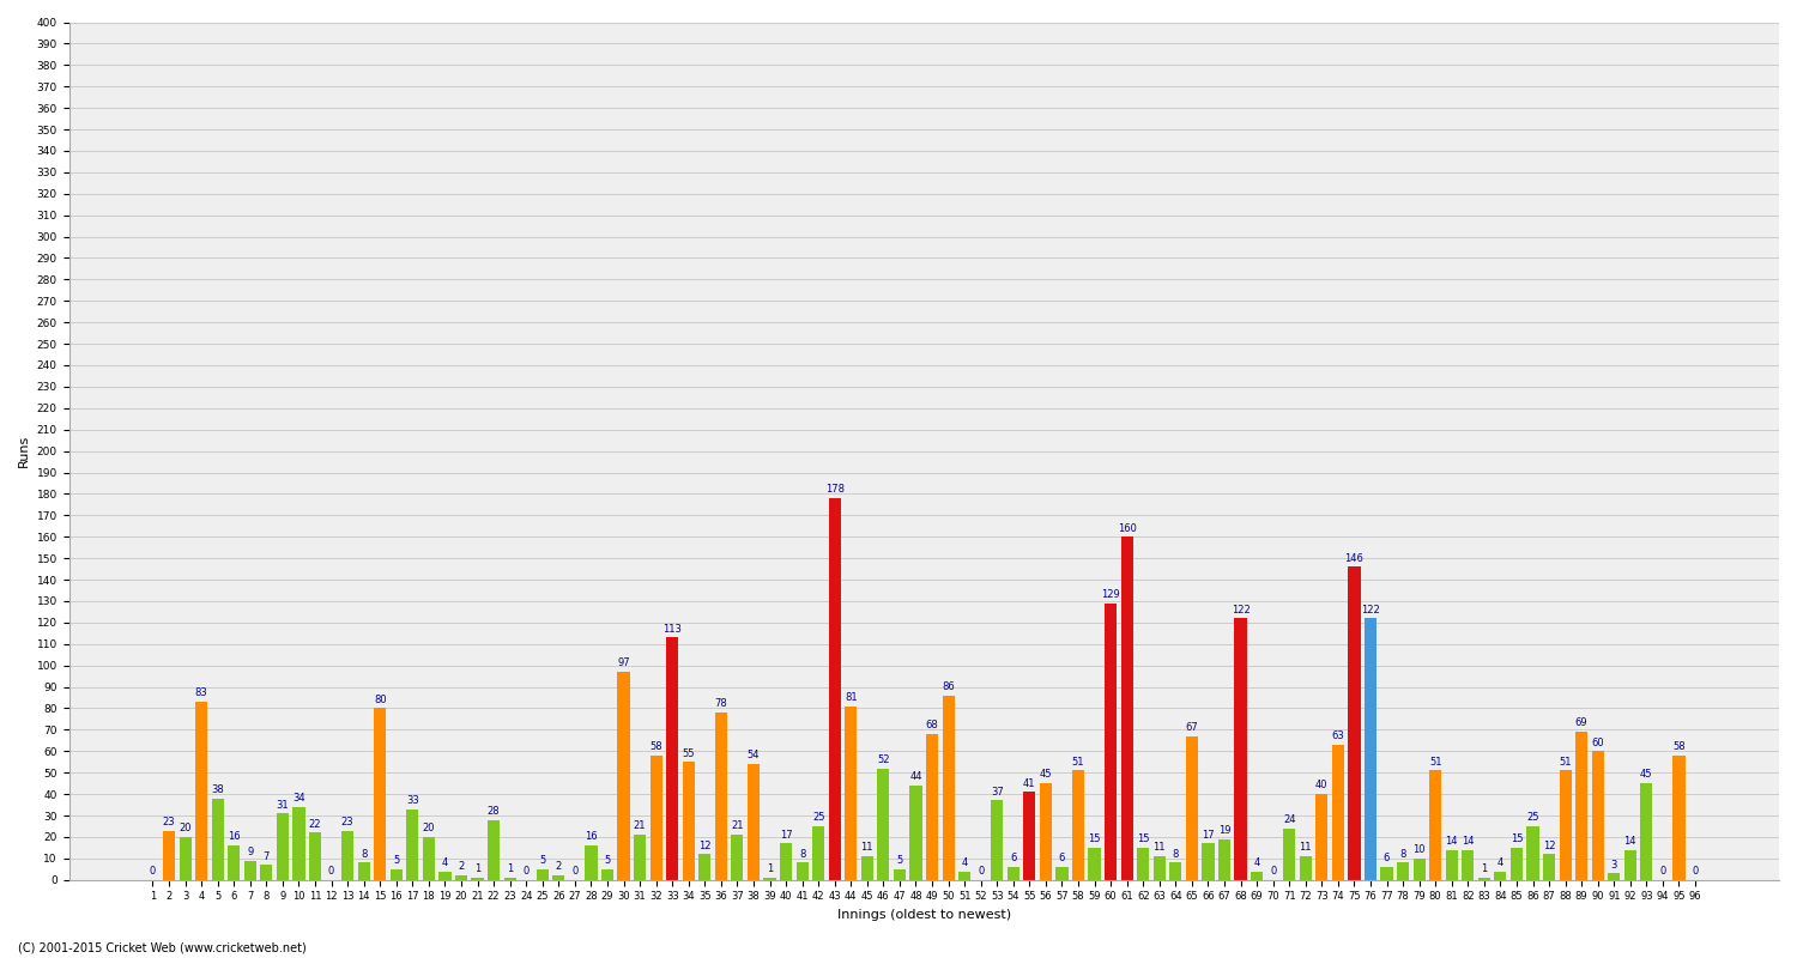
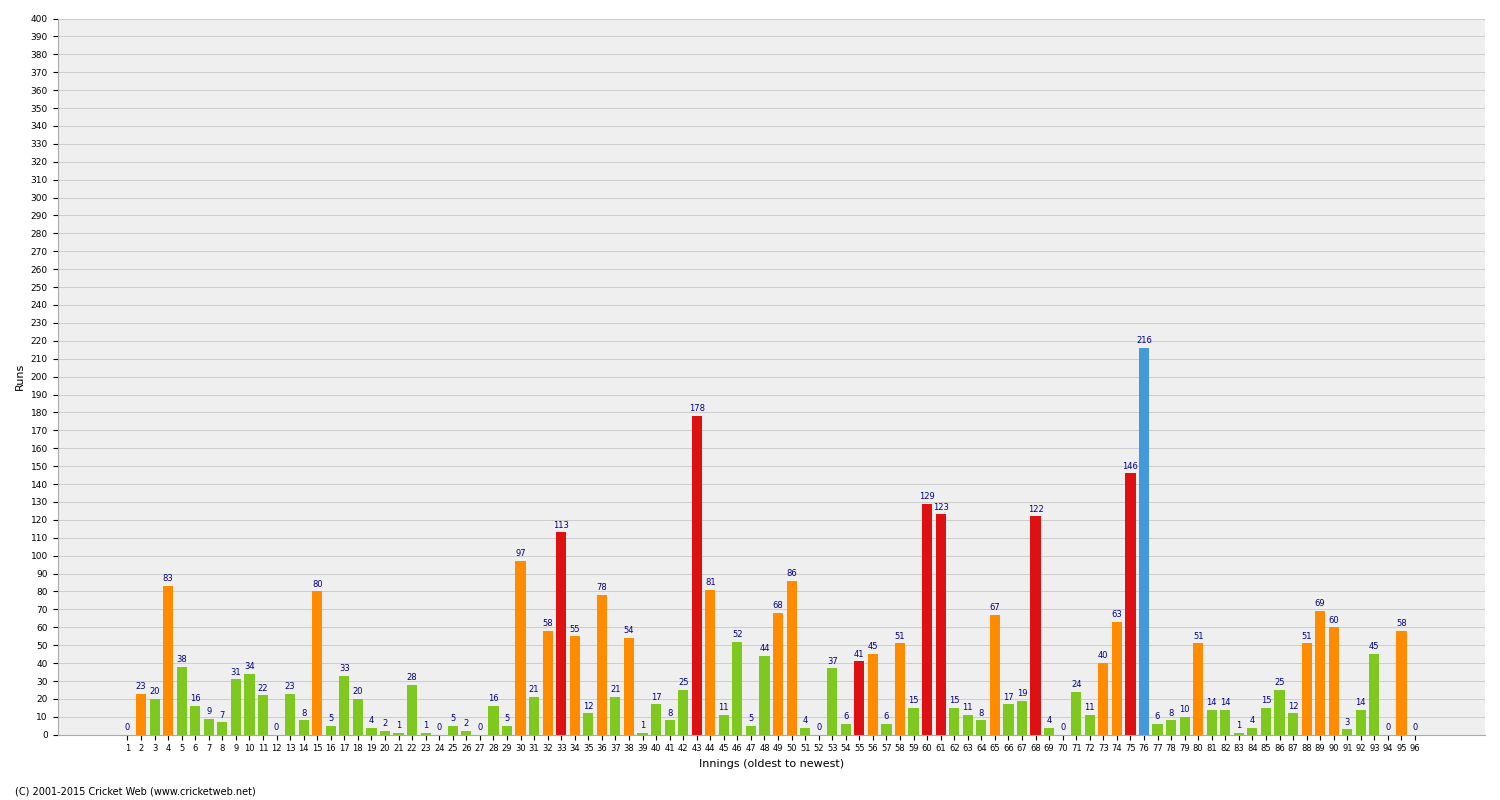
61: 160 -> 123
76: 122 -> 216
